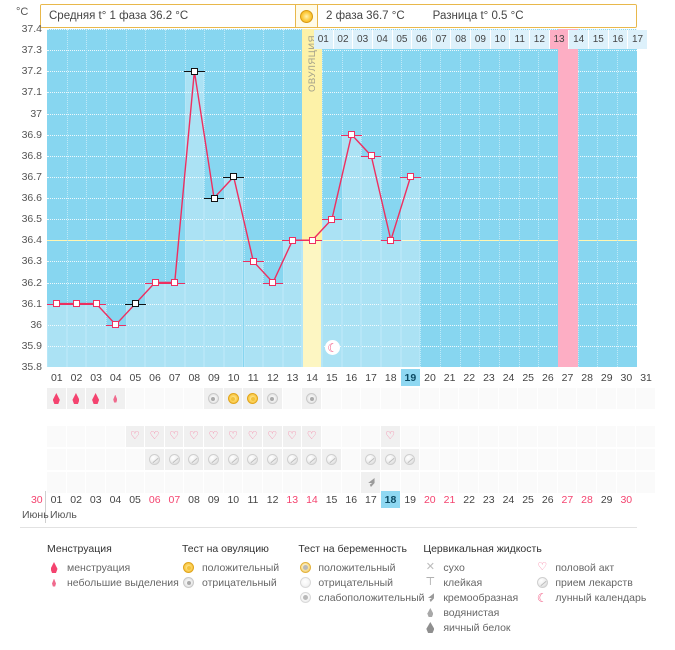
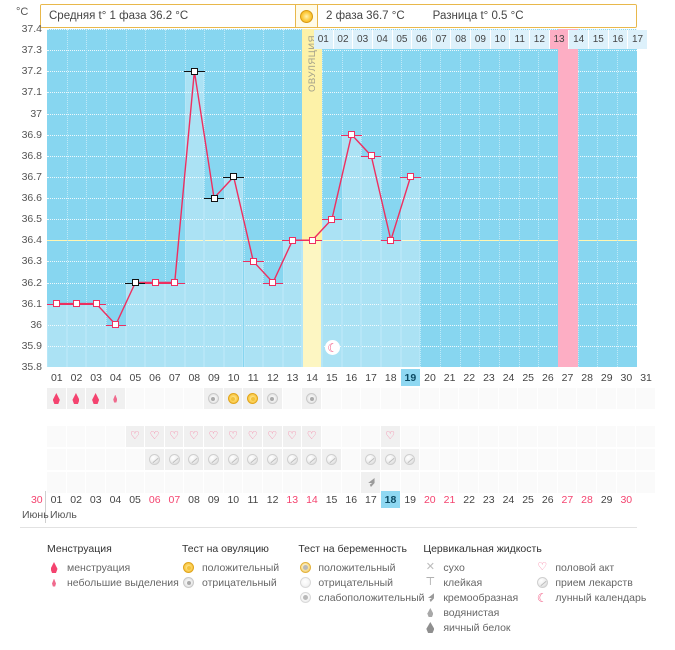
05: 36.1 -> 36.2
